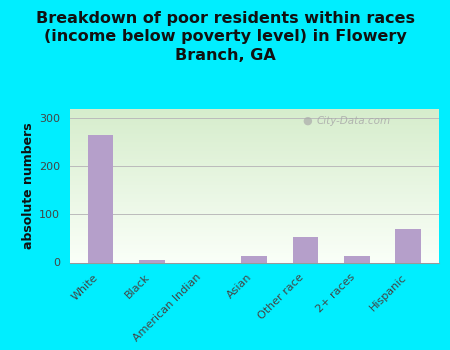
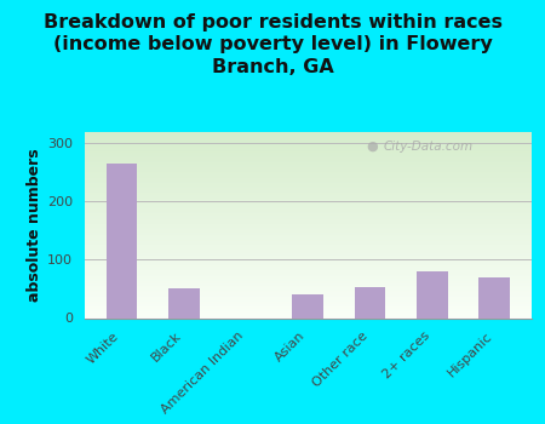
Black: 5 -> 50
Asian: 13 -> 40
2+ races: 13 -> 80
